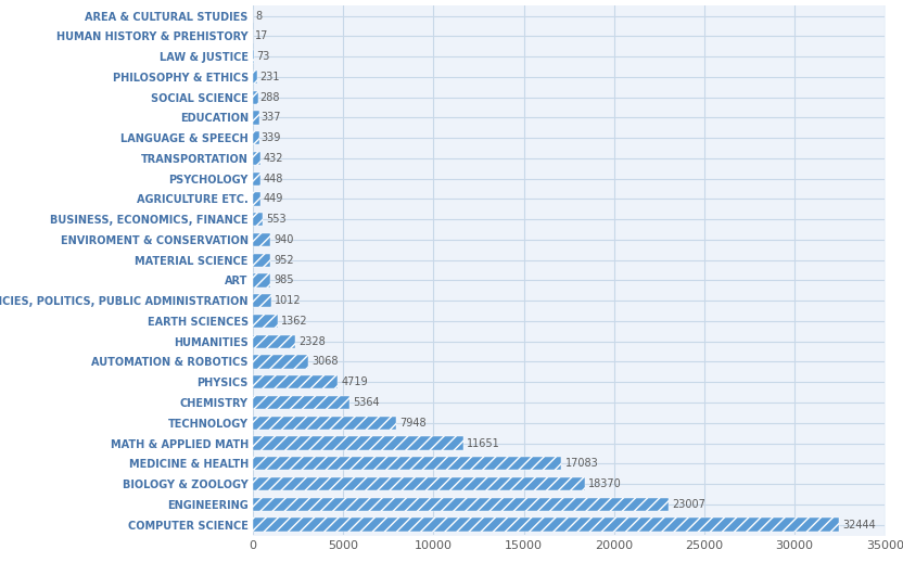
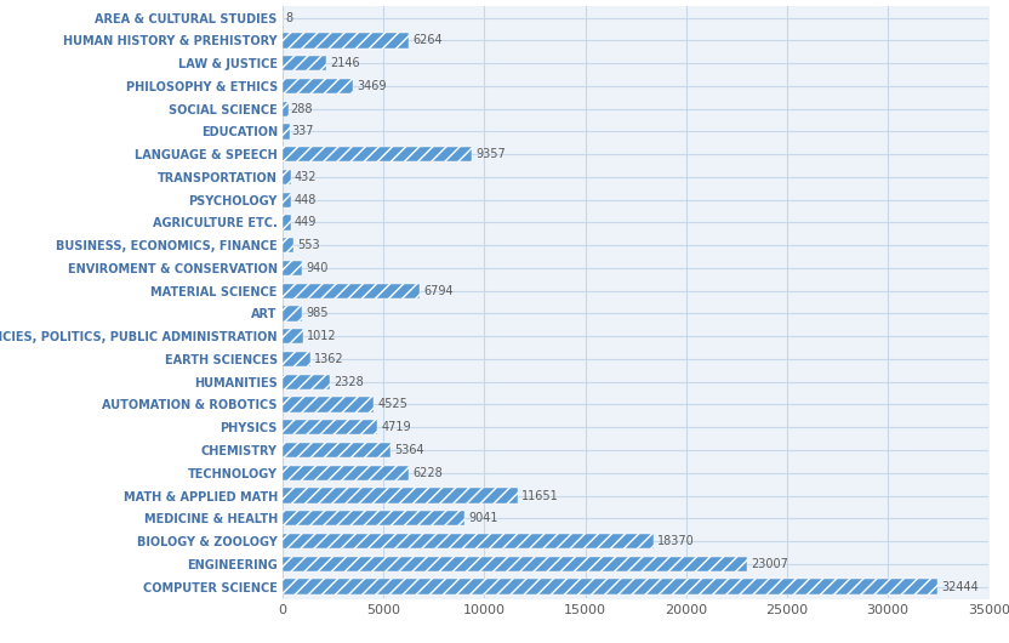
HUMAN HISTORY & PREHISTORY: 17 -> 6264
LAW & JUSTICE: 73 -> 2146
PHILOSOPHY & ETHICS: 231 -> 3469
LANGUAGE & SPEECH: 339 -> 9357
MATERIAL SCIENCE: 952 -> 6794
AUTOMATION & ROBOTICS: 3068 -> 4525
TECHNOLOGY: 7948 -> 6228
MEDICINE & HEALTH: 17083 -> 9041
